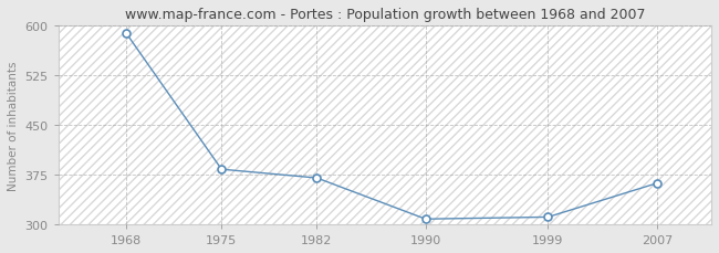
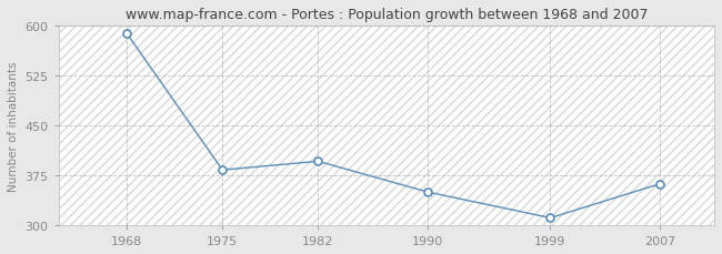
1982: 370 -> 396
1990: 308 -> 350
